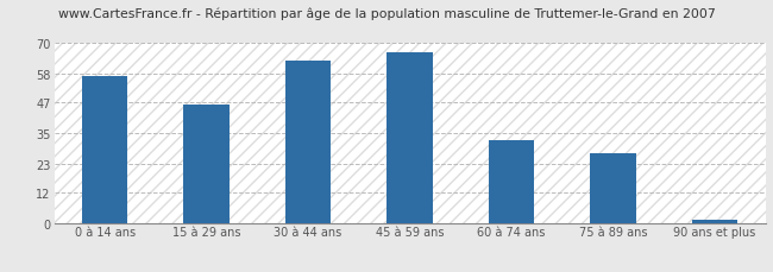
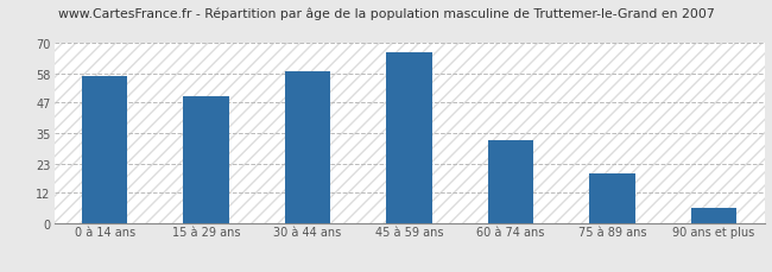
15 à 29 ans: 46 -> 49
30 à 44 ans: 63 -> 59
75 à 89 ans: 27 -> 19
90 ans et plus: 1 -> 6
